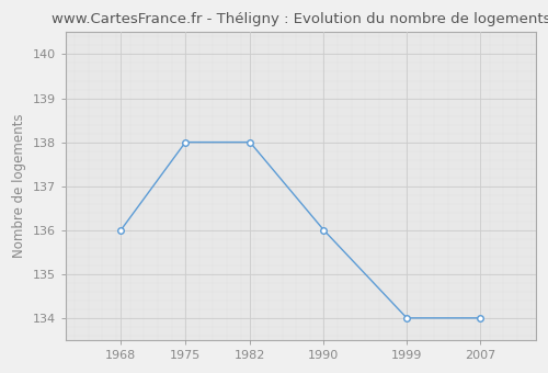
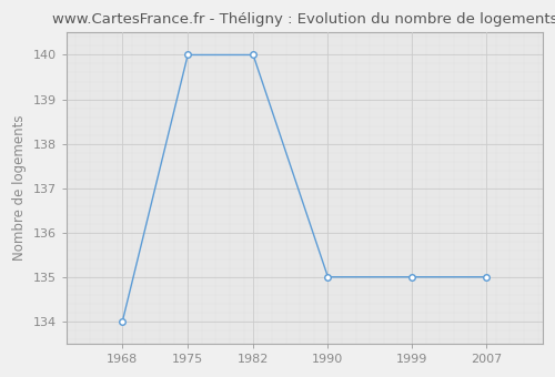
1968: 136 -> 134
1975: 138 -> 140
1982: 138 -> 140
1990: 136 -> 135
1999: 134 -> 135
2007: 134 -> 135
